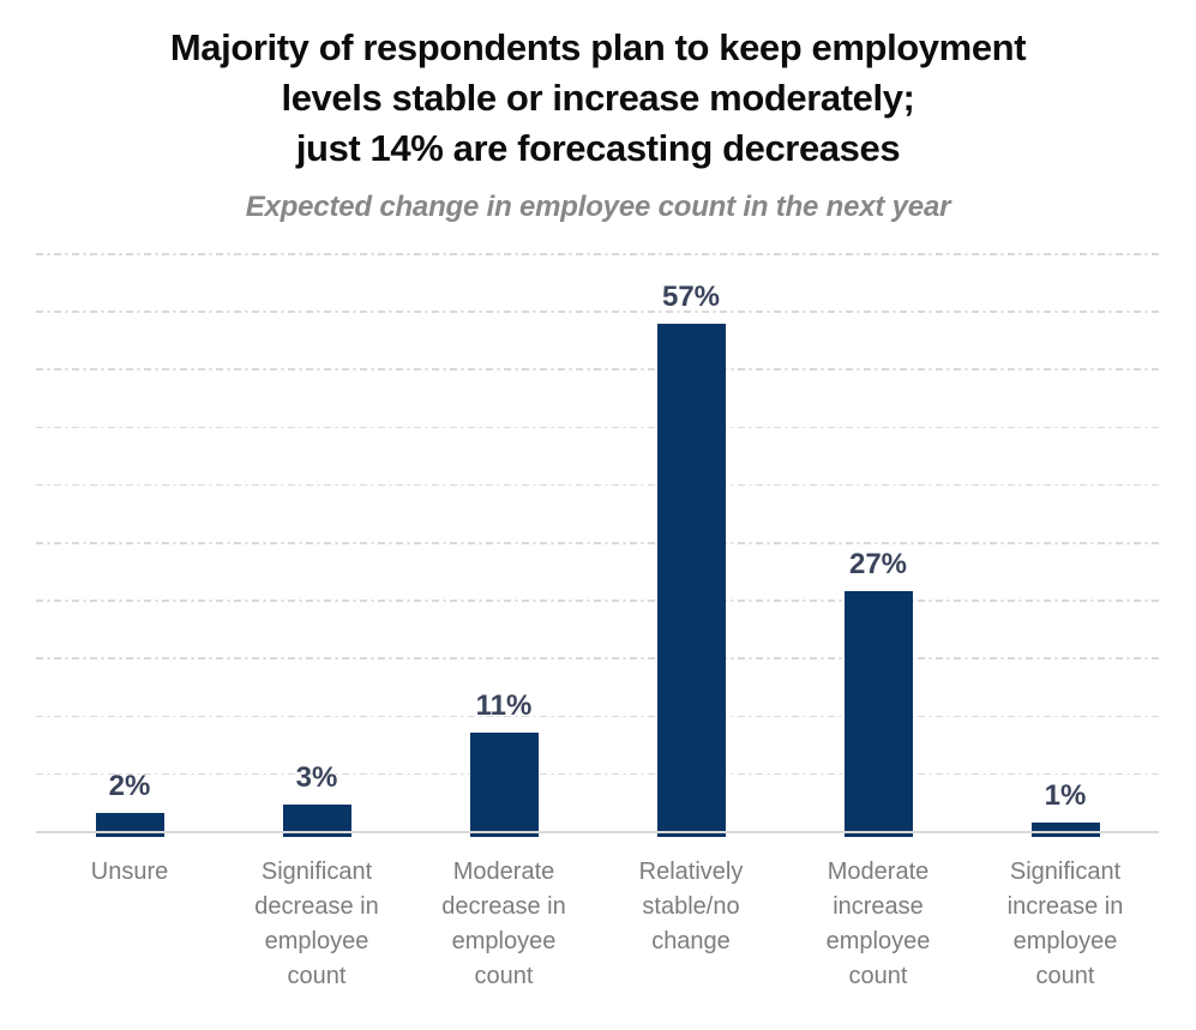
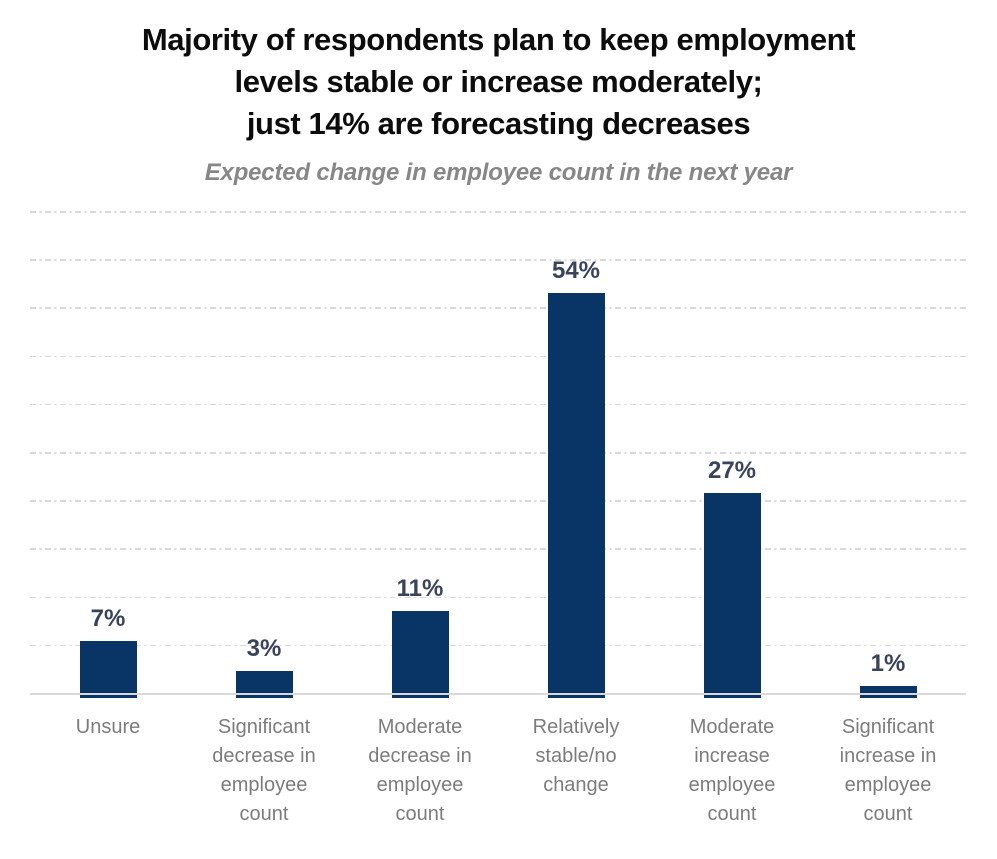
Unsure: 2% -> 7%
Relatively stable/no change: 57% -> 54%
